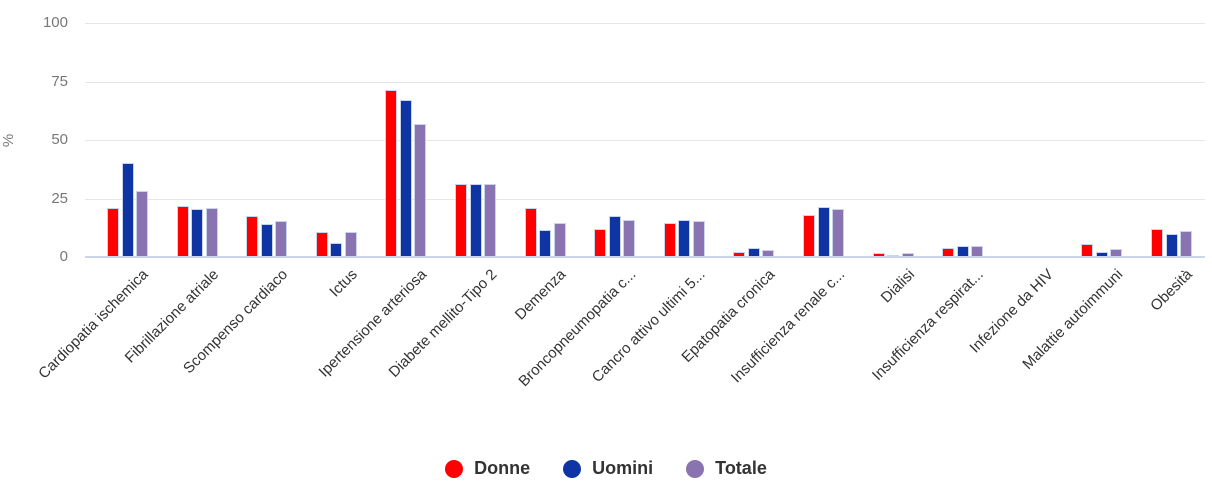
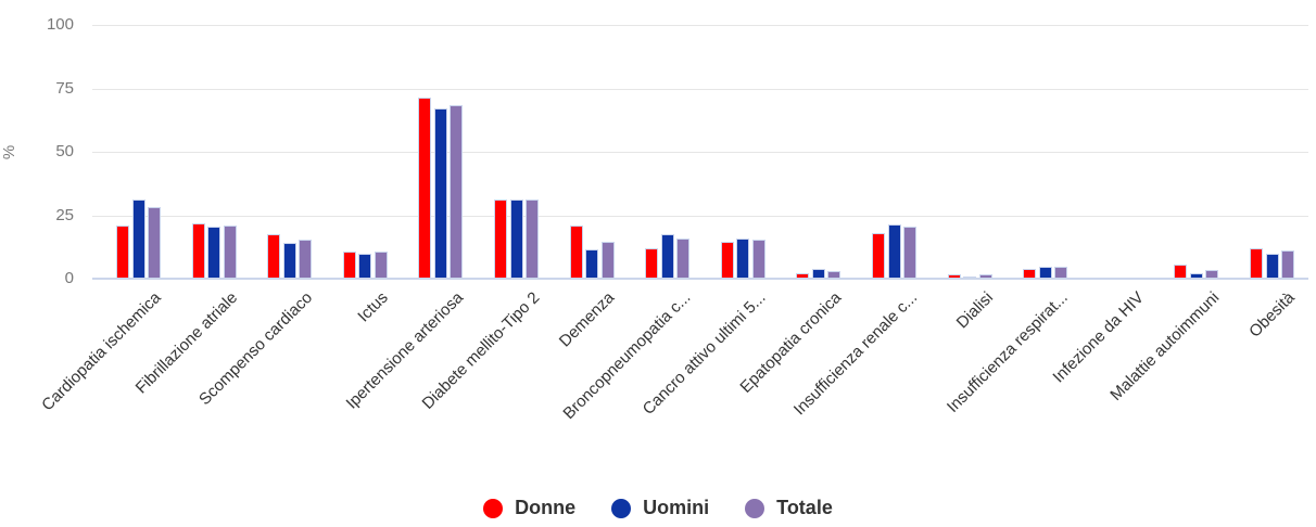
Uomini/Cardiopatia ischemica: 40 -> 31
Uomini/Ictus: 6 -> 10
Totale/Ipertensione arteriosa: 57 -> 68
